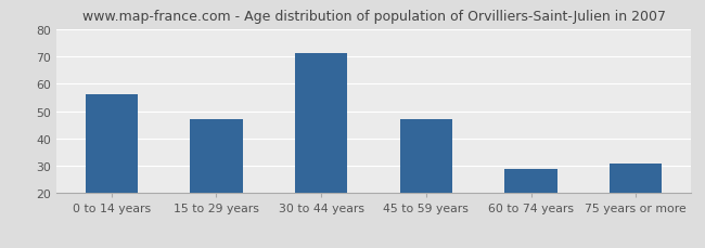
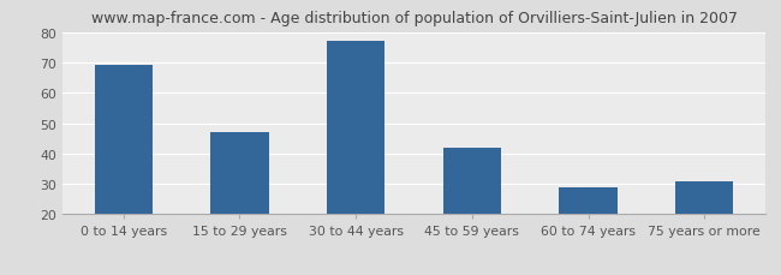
0 to 14 years: 56 -> 69
30 to 44 years: 71 -> 77
45 to 59 years: 47 -> 42
